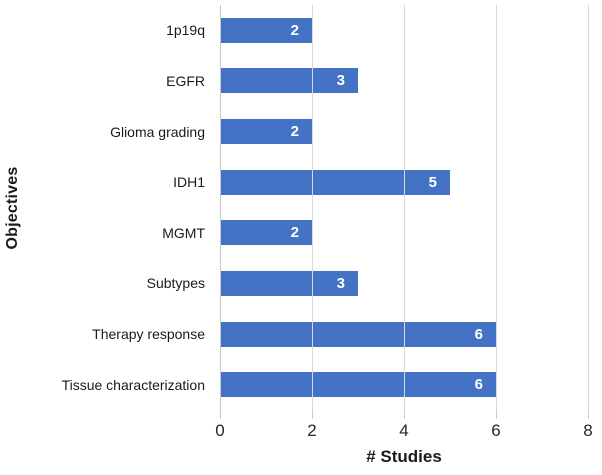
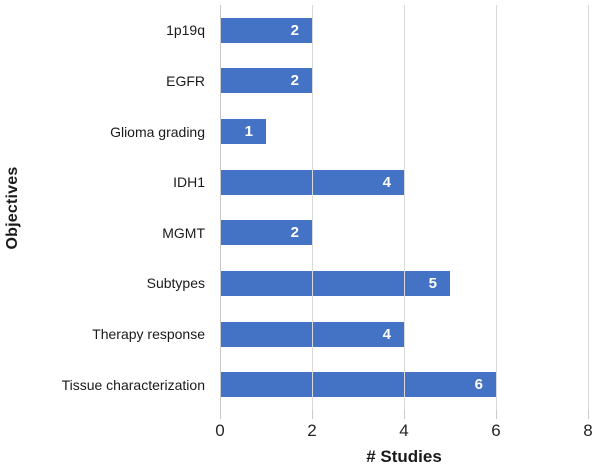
EGFR: 3 -> 2
Glioma grading: 2 -> 1
IDH1: 5 -> 4
Subtypes: 3 -> 5
Therapy response: 6 -> 4
